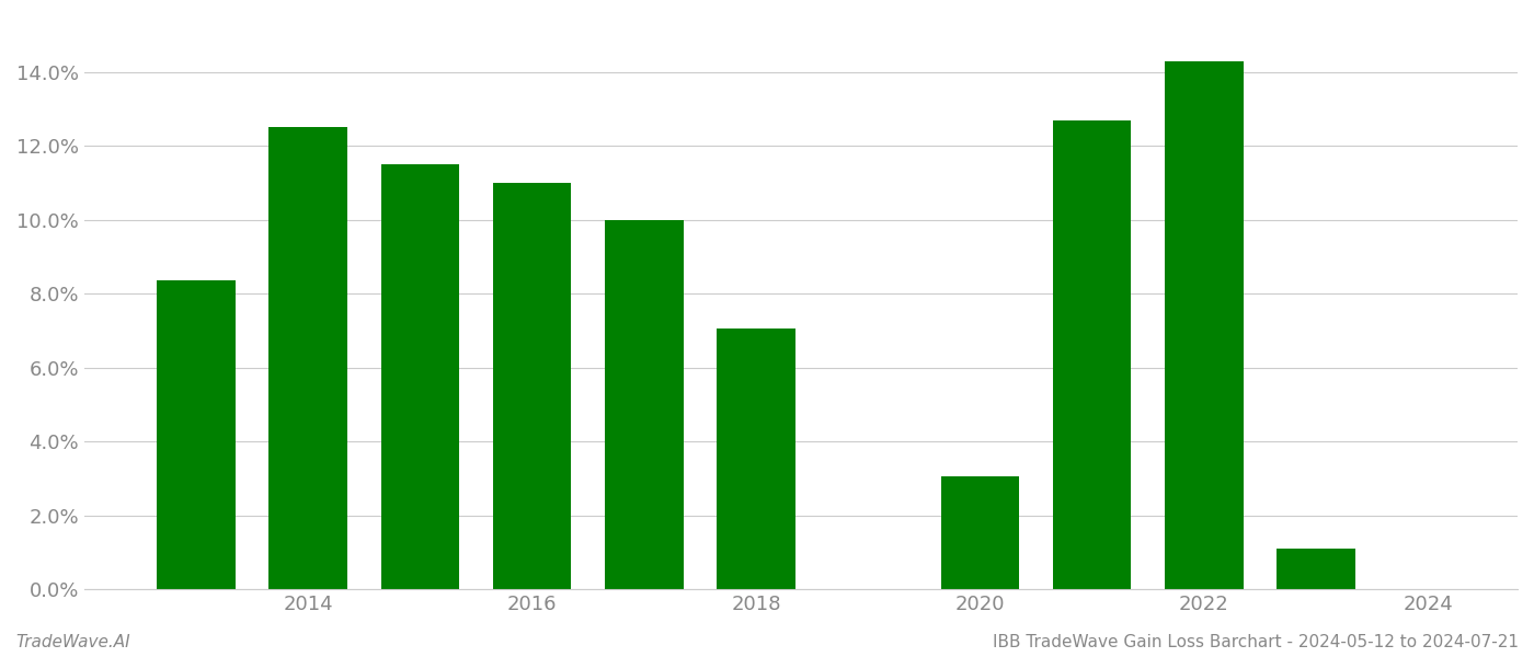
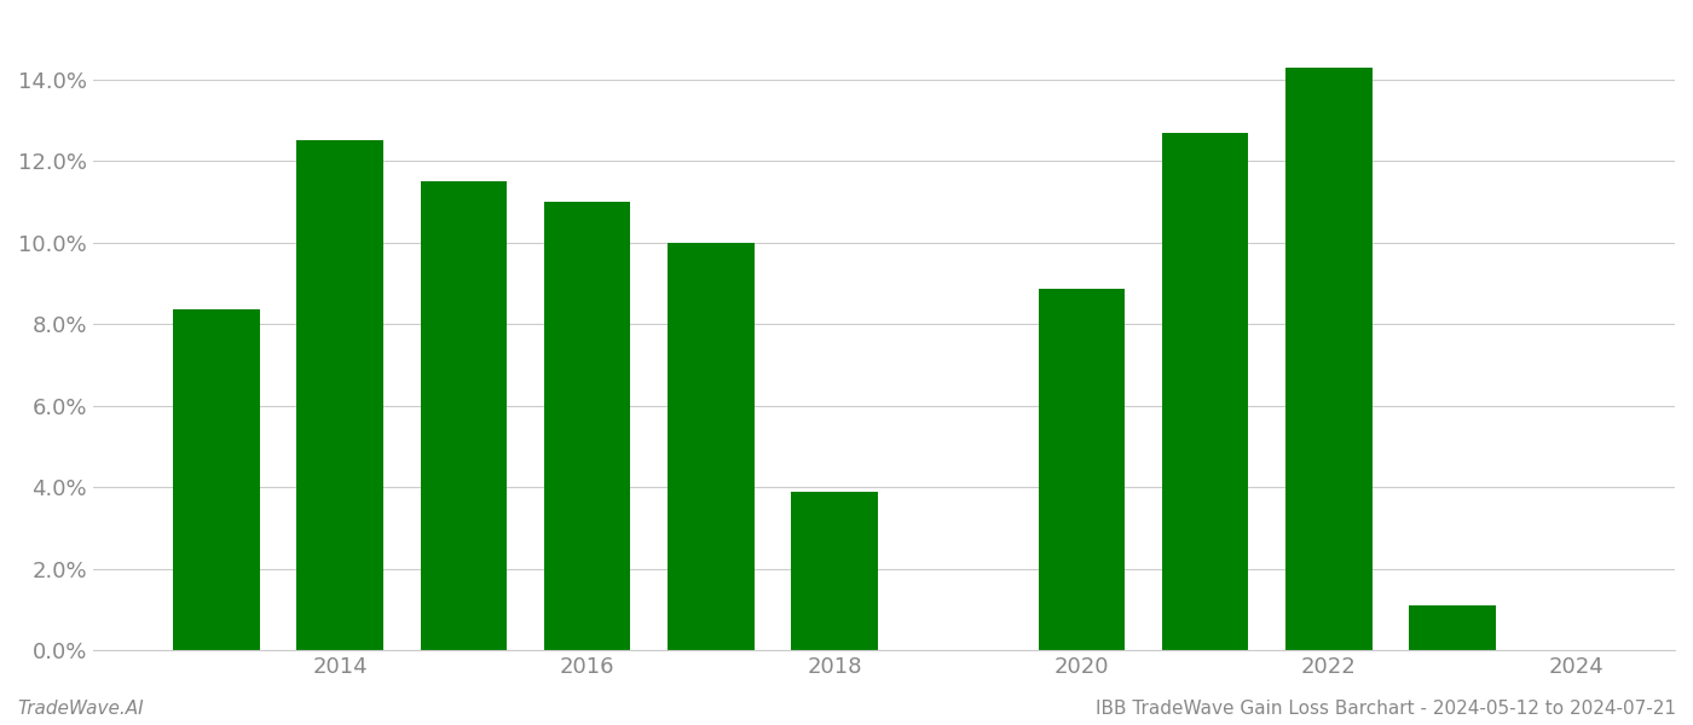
2018: 7.05% -> 3.90%
2020: 3.05% -> 8.85%
